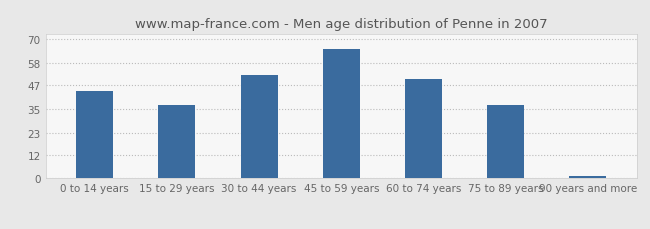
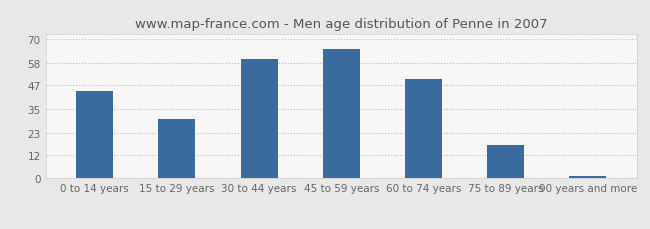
15 to 29 years: 37 -> 30
30 to 44 years: 52 -> 60
75 to 89 years: 37 -> 17
